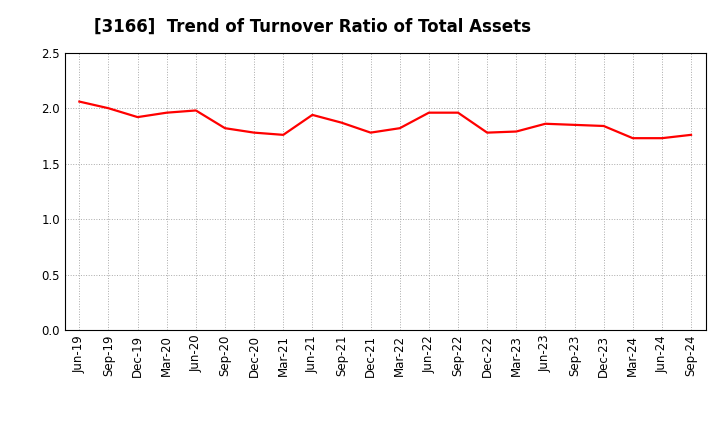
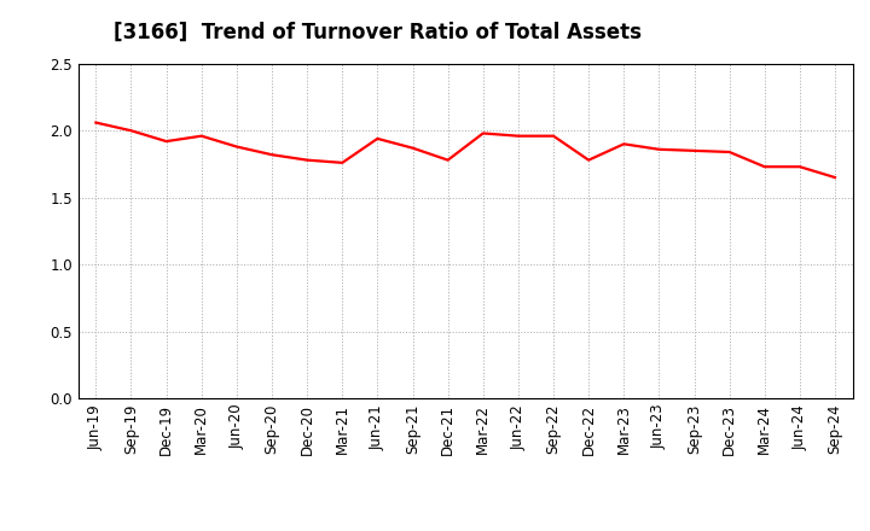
Jun-20: 1.98 -> 1.88
Mar-22: 1.82 -> 1.98
Mar-23: 1.79 -> 1.90
Sep-24: 1.76 -> 1.65
